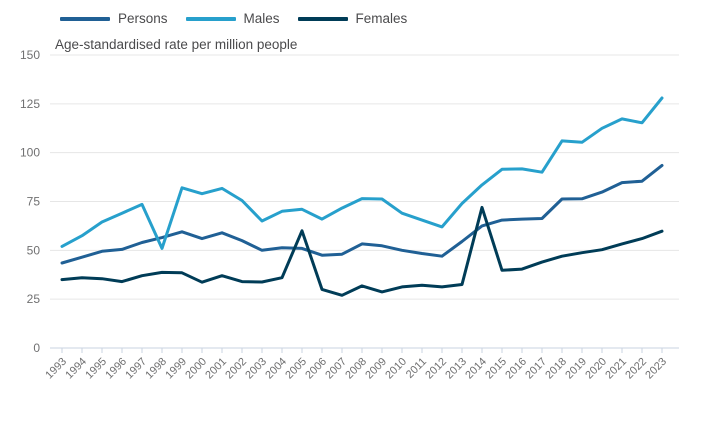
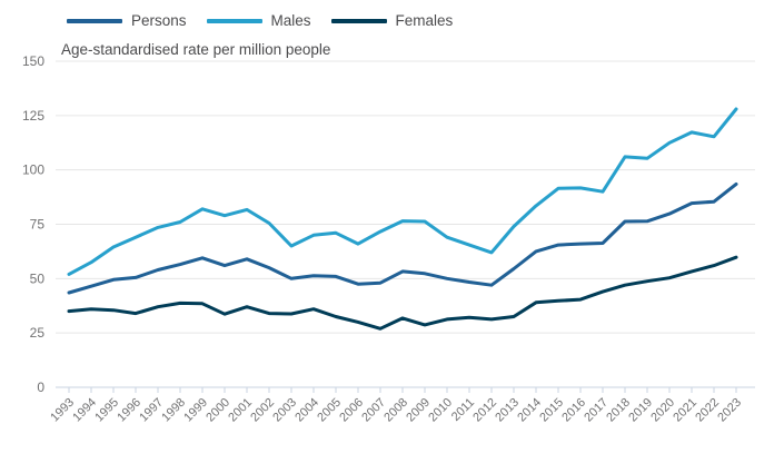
Males/1998: 51 -> 76
Females/2005: 60 -> 32
Females/2014: 72 -> 39
